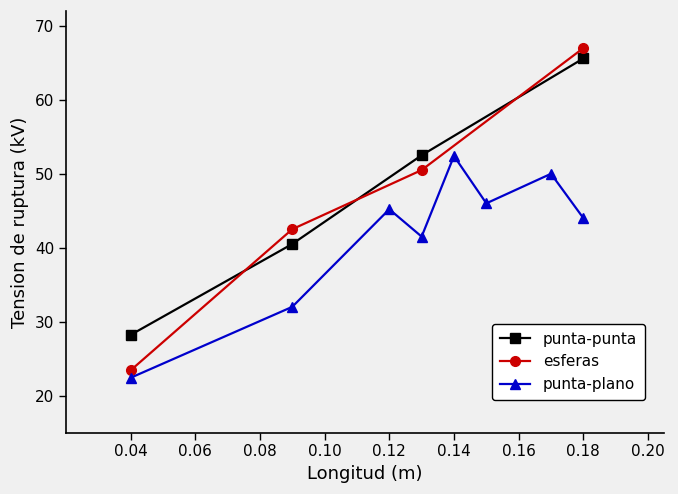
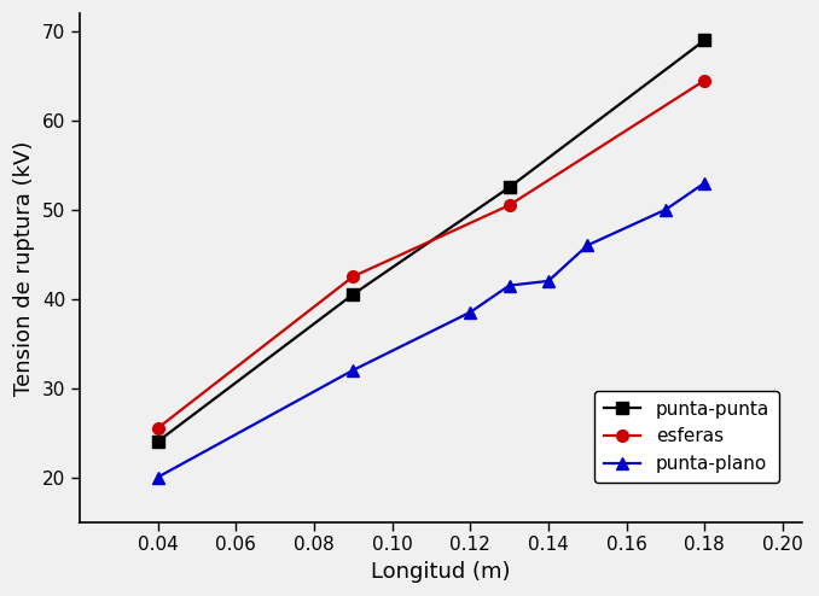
punta-punta/0.04: 28.2 -> 24.0
esferas/0.04: 23.4 -> 25.5
punta-plano/0.04: 22.4 -> 20.0
punta-plano/0.12: 45.2 -> 38.5
punta-plano/0.14: 52.4 -> 42.0
punta-punta/0.18: 65.6 -> 69.0
esferas/0.18: 67.0 -> 64.5
punta-plano/0.18: 44.0 -> 53.0
